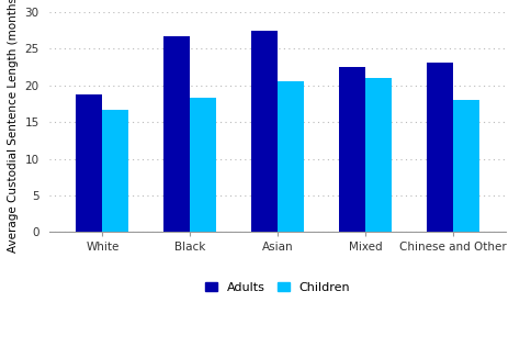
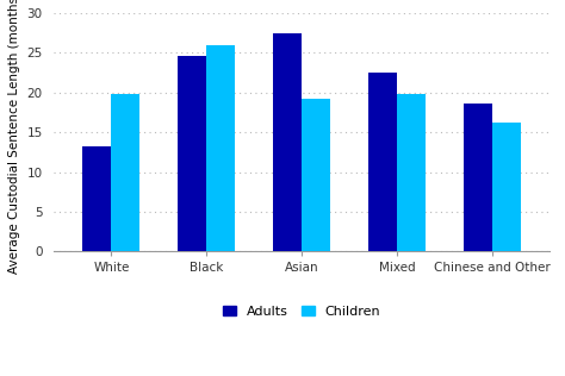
Adults/White: 18.8 -> 13.2
Children/White: 16.7 -> 19.8
Adults/Black: 26.7 -> 24.6
Children/Black: 18.3 -> 26.0
Children/Asian: 20.5 -> 19.2
Children/Mixed: 21.0 -> 19.8
Adults/Chinese and Other: 23.1 -> 18.6
Children/Chinese and Other: 18.0 -> 16.2
